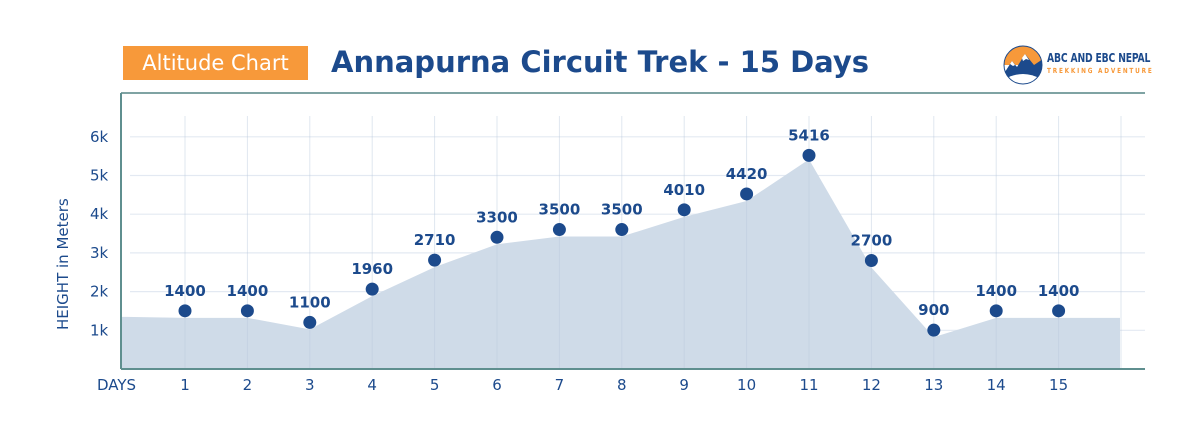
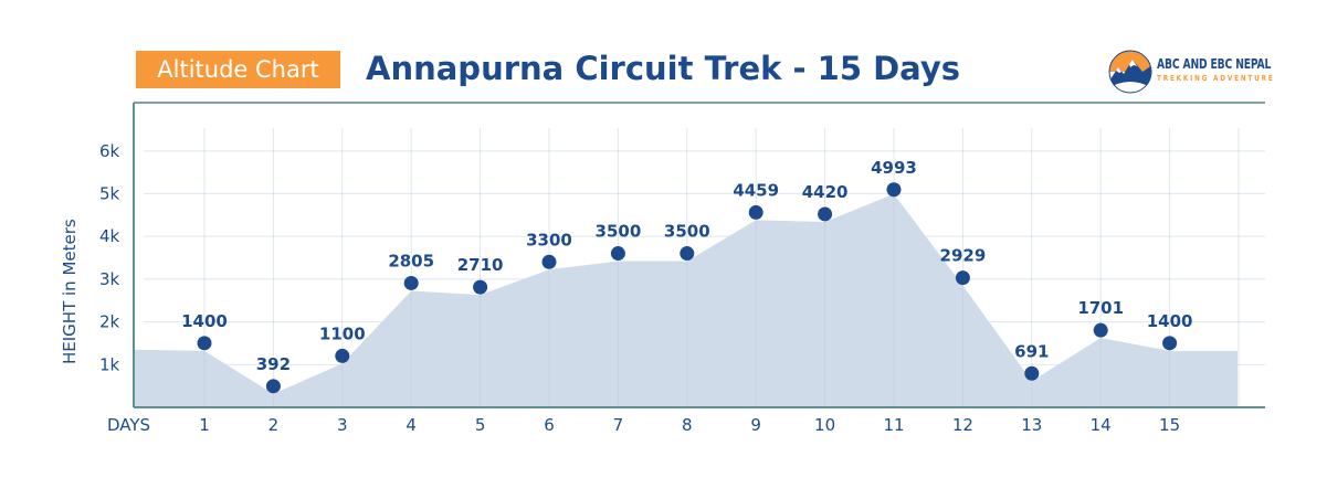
2: 1400 -> 392
4: 1960 -> 2805
9: 4010 -> 4459
11: 5416 -> 4993
12: 2700 -> 2929
13: 900 -> 691
14: 1400 -> 1701
